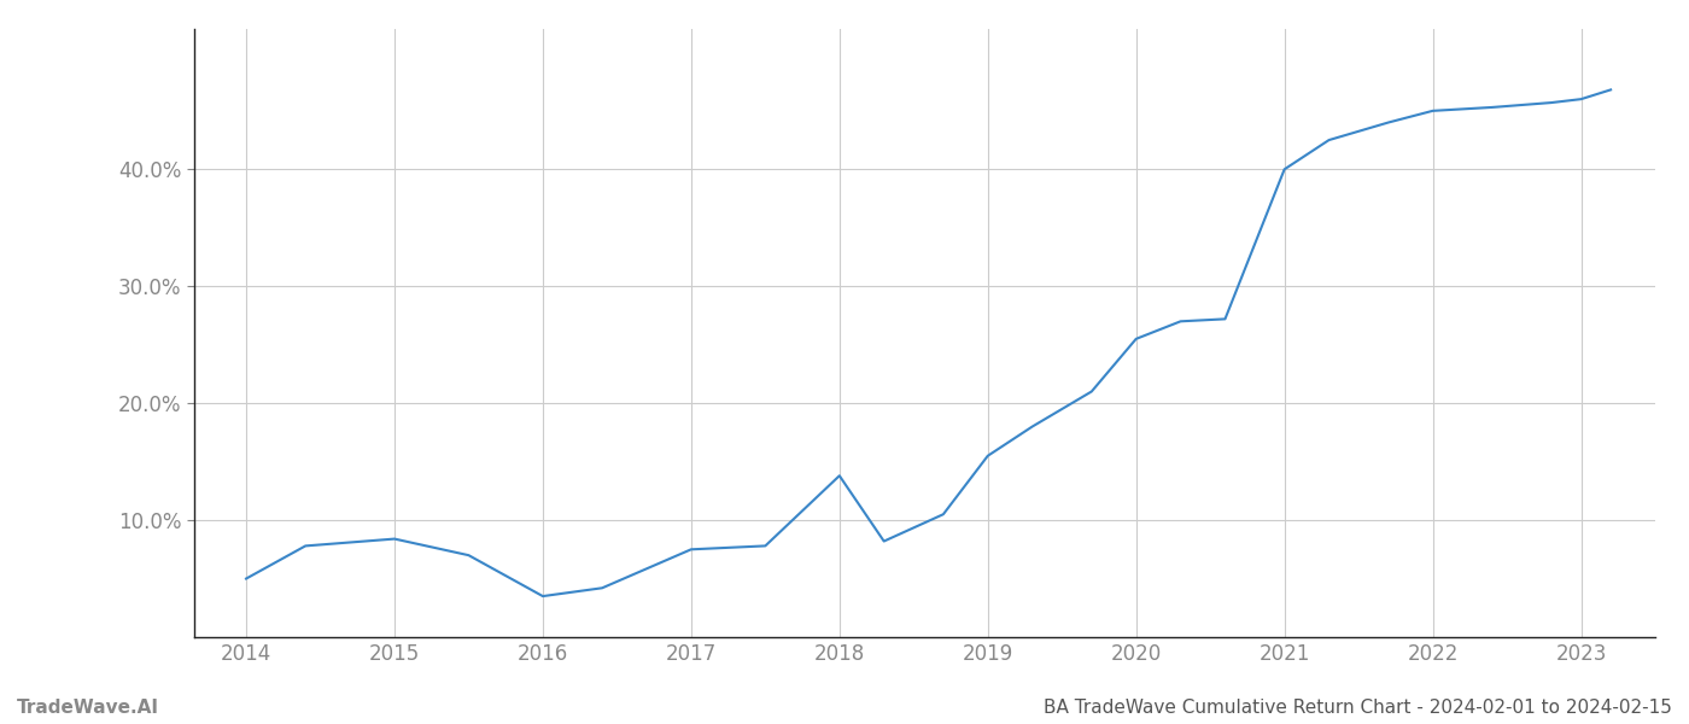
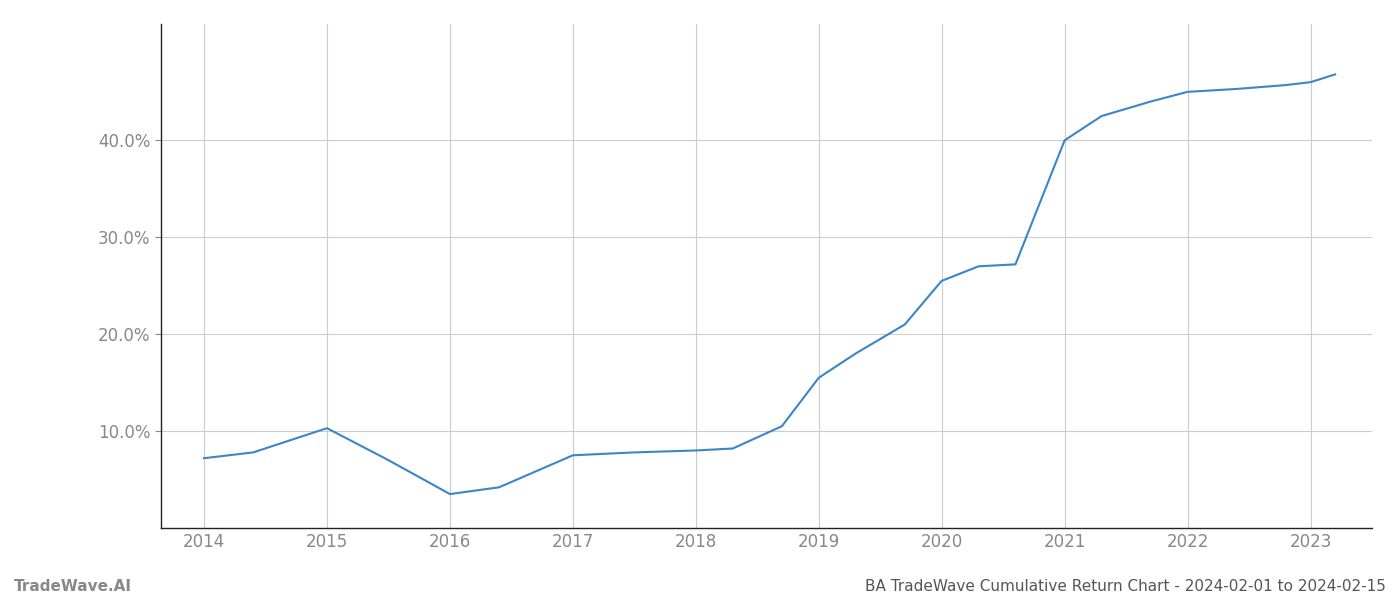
2014: 5.0% -> 7.2%
2015: 8.4% -> 10.3%
2018: 13.8% -> 8.0%
